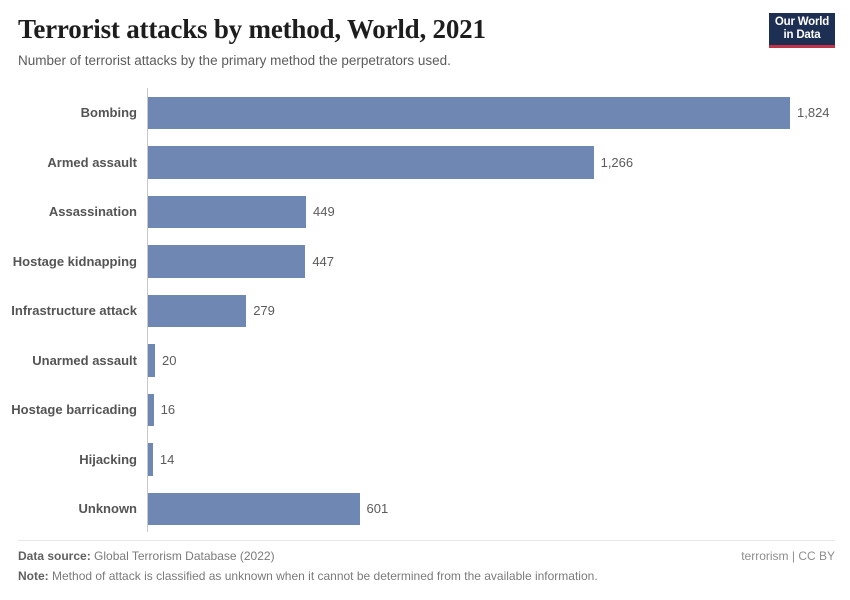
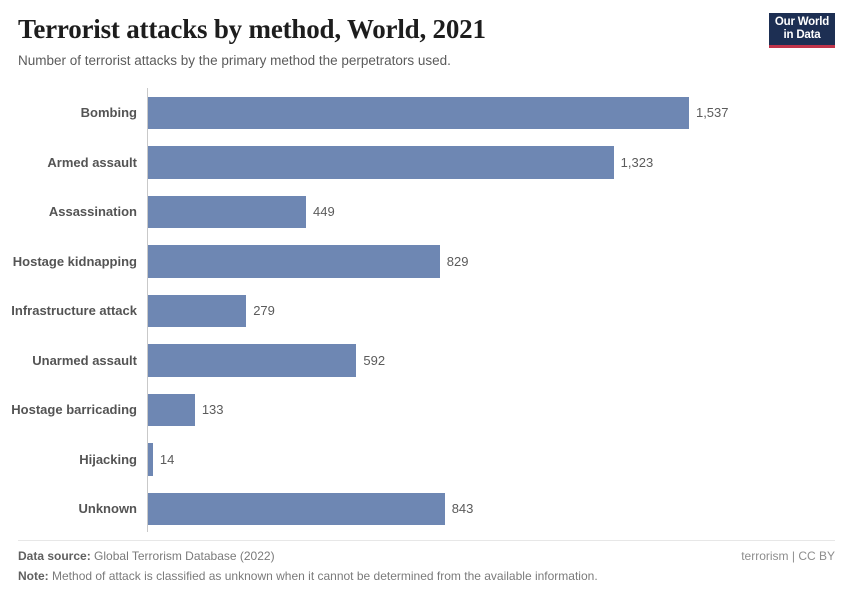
Bombing: 1,824 -> 1,537
Armed assault: 1,266 -> 1,323
Hostage kidnapping: 447 -> 829
Unarmed assault: 20 -> 592
Hostage barricading: 16 -> 133
Unknown: 601 -> 843
